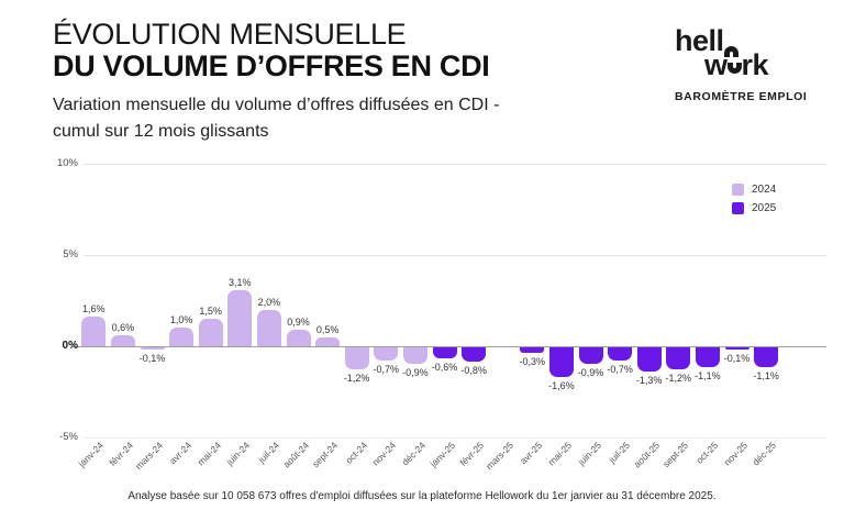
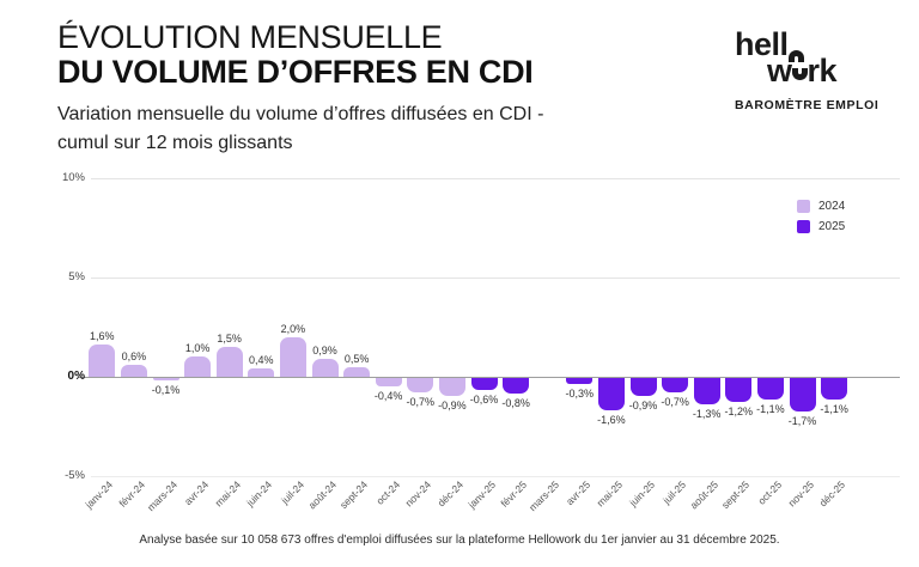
2024/juin-24: 3,1% -> 0,4%
2024/oct-24: -1,2% -> -0,4%
2025/nov-25: -0,1% -> -1,7%
